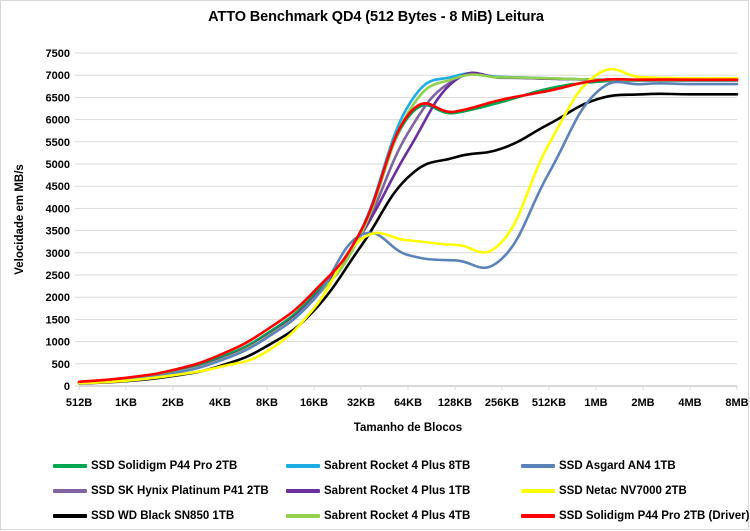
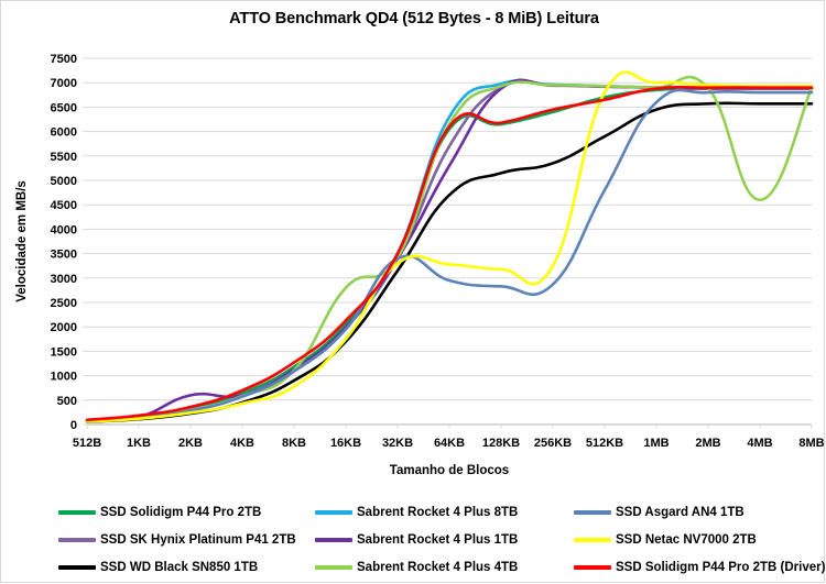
Sabrent Rocket 4 Plus 1TB/2KB: 300 -> 600
Sabrent Rocket 4 Plus 4TB/16KB: 2000 -> 2800
SSD Netac NV7000 2TB/512KB: 5400 -> 6800
Sabrent Rocket 4 Plus 4TB/4MB: 6900 -> 4600
